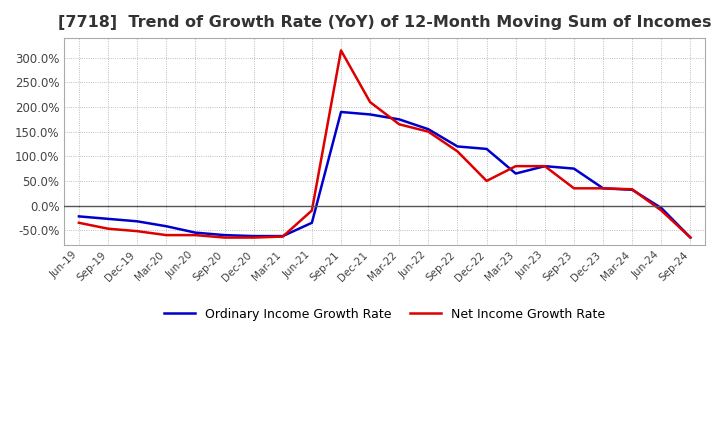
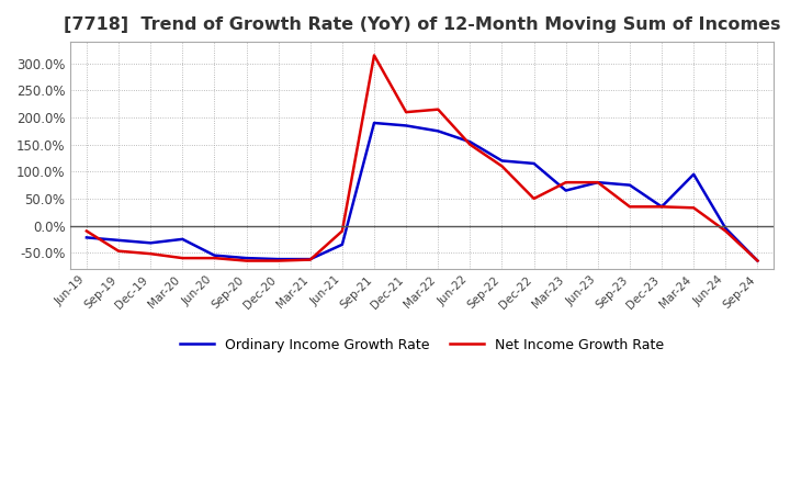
Net Income Growth Rate/Jun-19: -35% -> -10%
Ordinary Income Growth Rate/Mar-20: -42% -> -25%
Net Income Growth Rate/Mar-22: 165% -> 215%
Ordinary Income Growth Rate/Mar-24: 32% -> 95%
